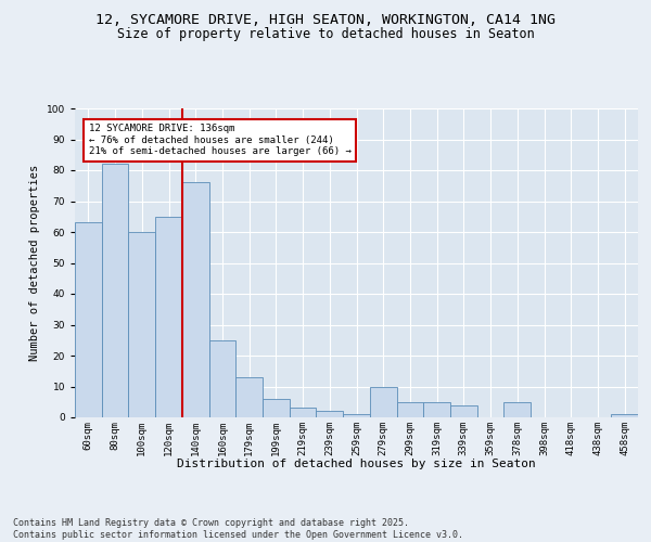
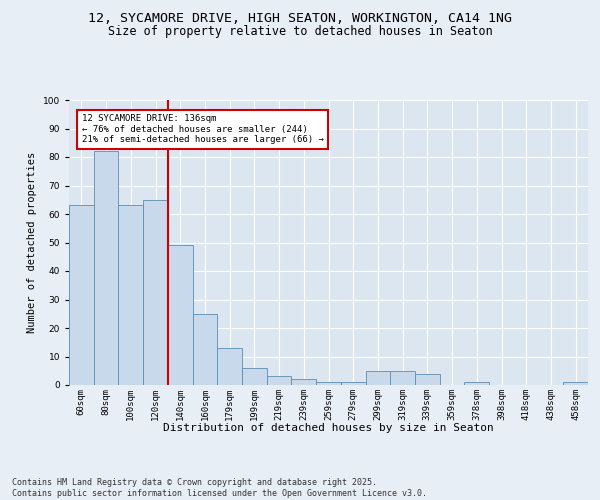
100sqm: 60 -> 63
140sqm: 76 -> 49
279sqm: 10 -> 1
378sqm: 5 -> 1
